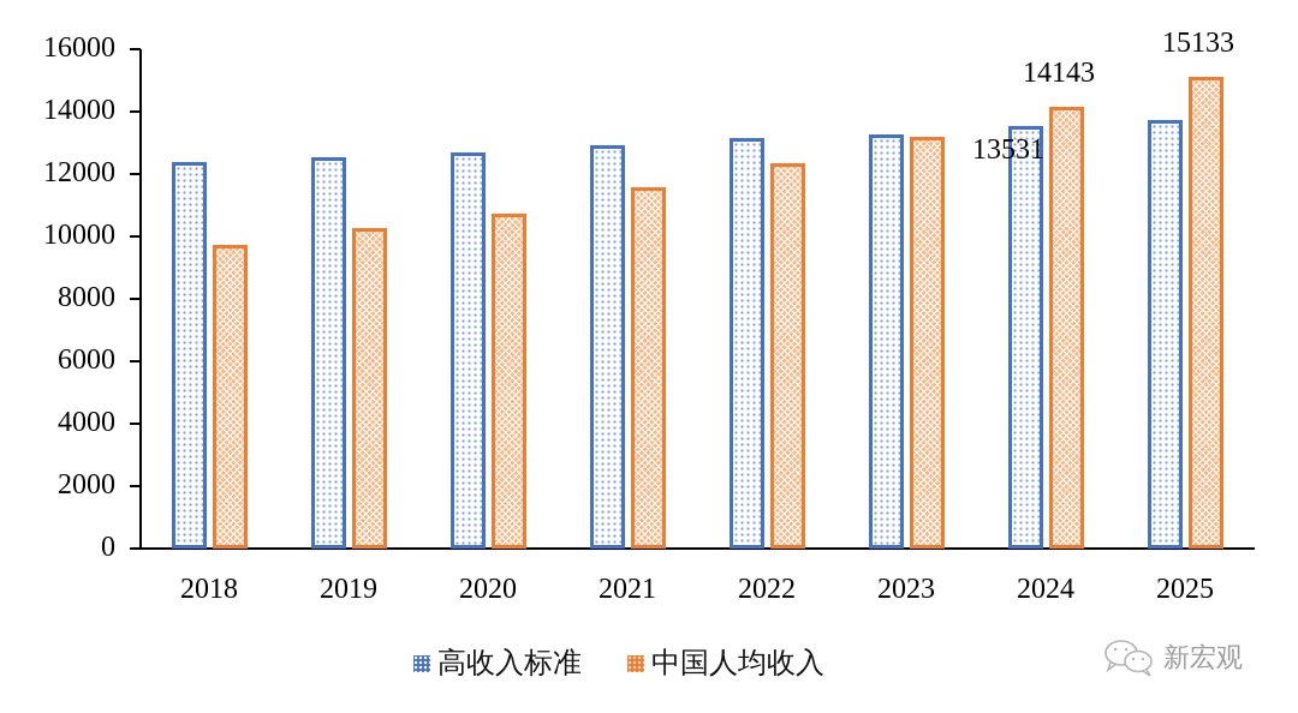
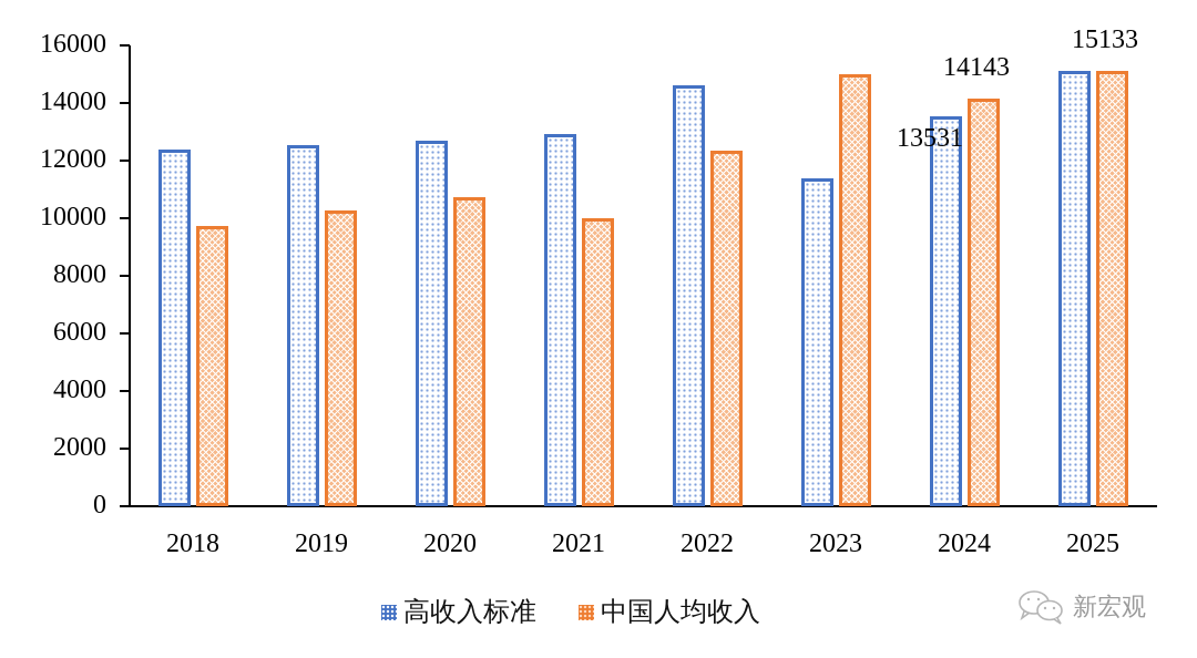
中国人均收入/2021: 11600 -> 10000
高收入标准/2022: 13100 -> 14600
高收入标准/2023: 13300 -> 11400
中国人均收入/2023: 13200 -> 15000
高收入标准/2025: 13700 -> 15100
